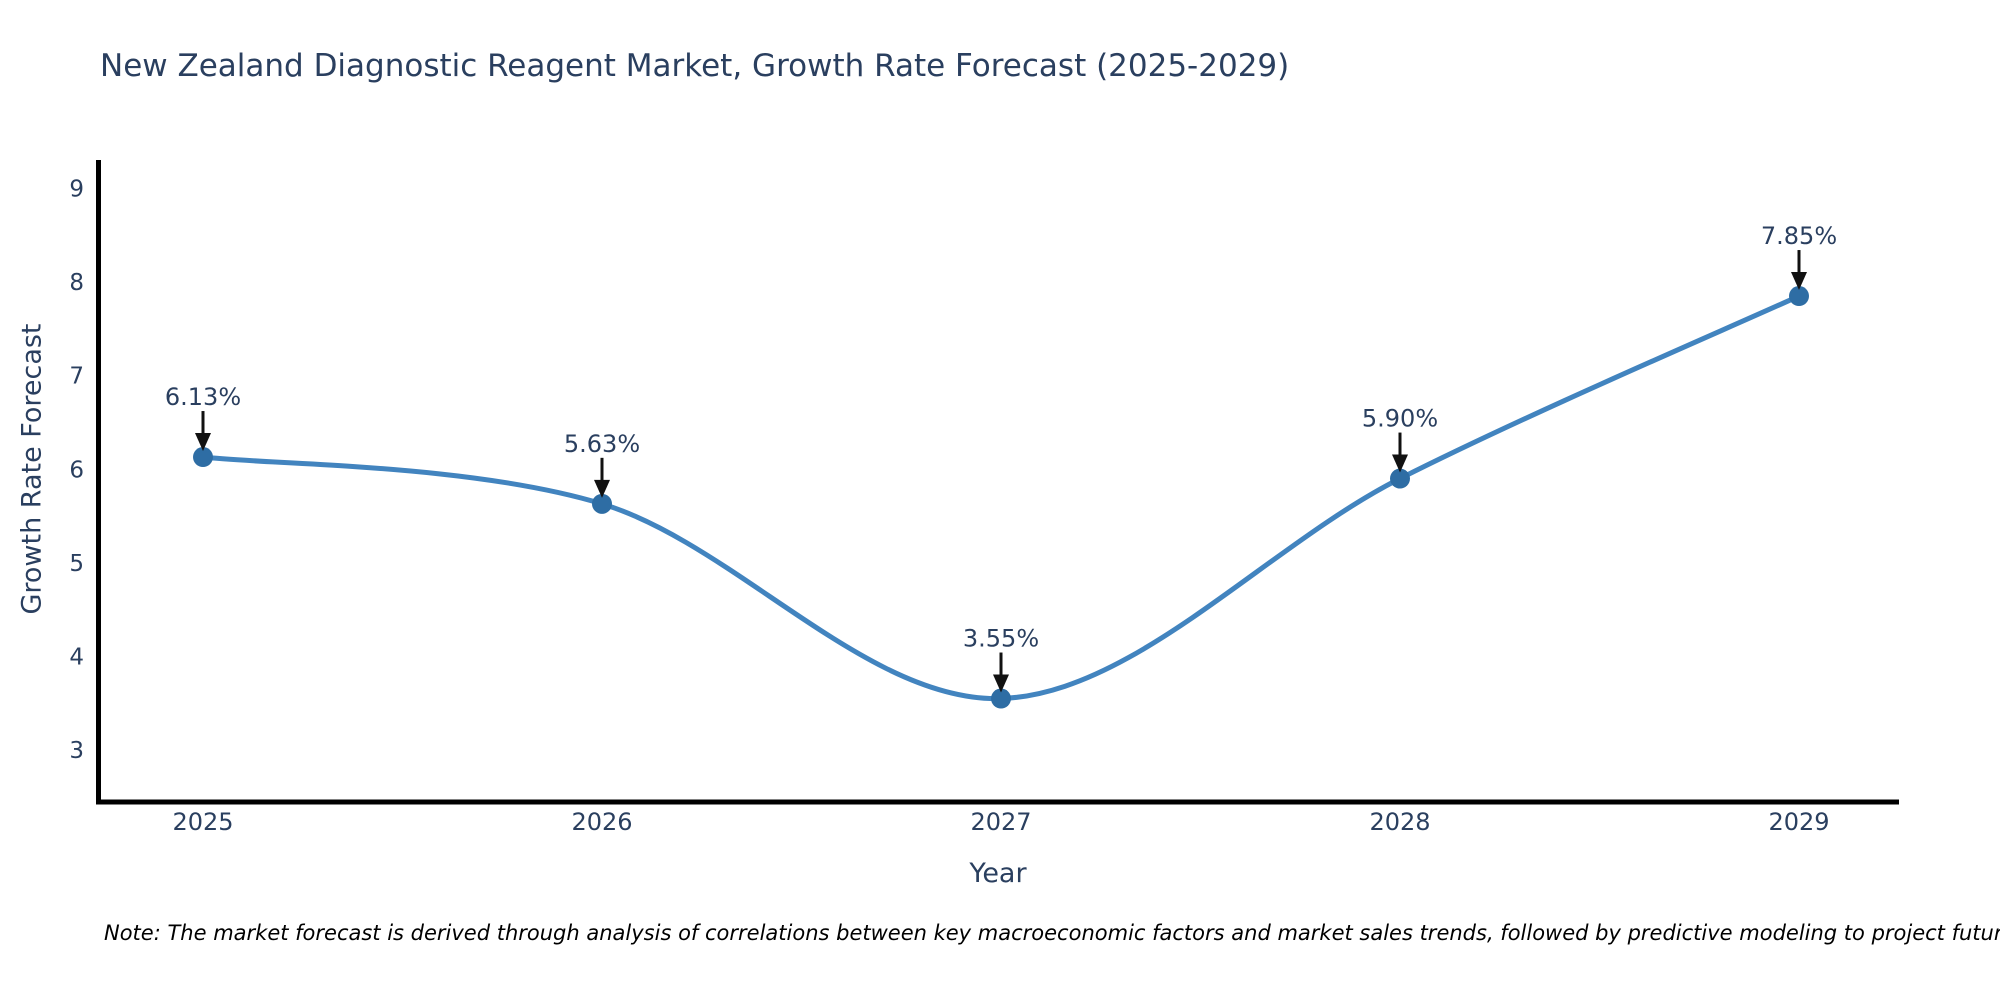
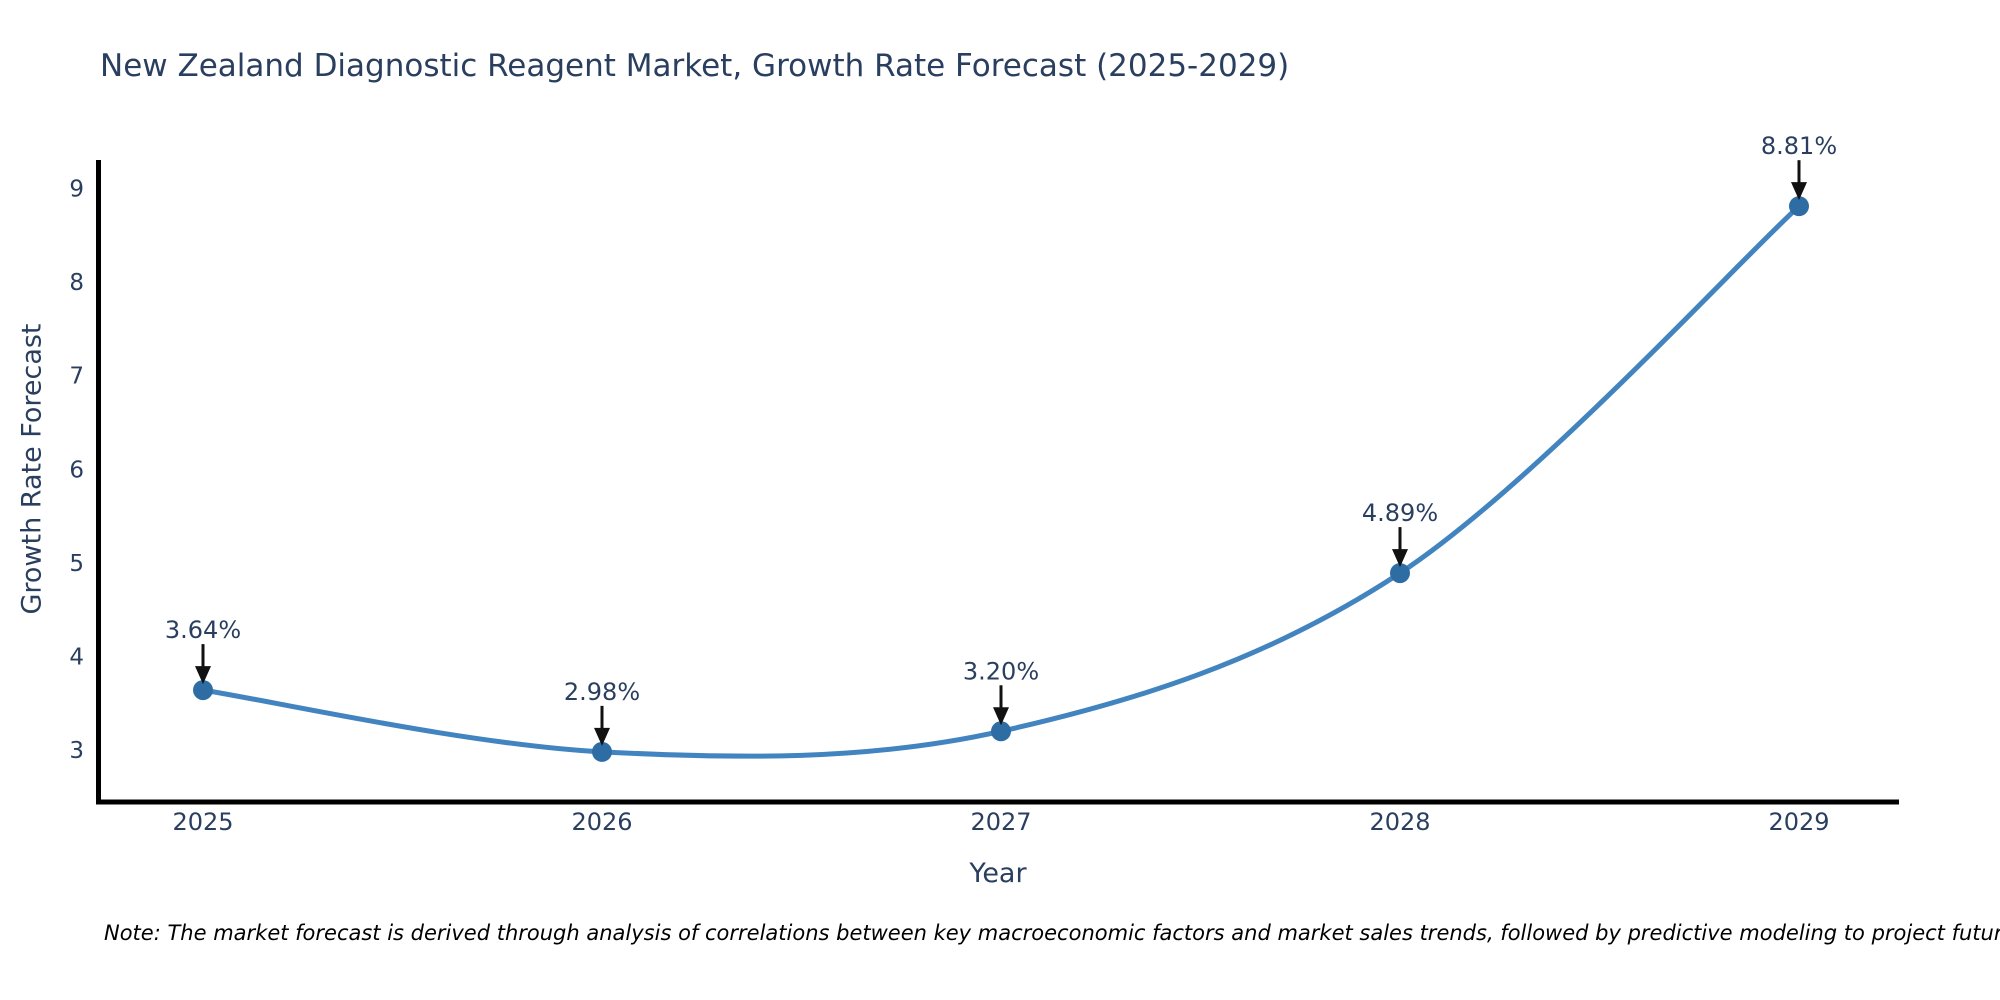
2025: 6.13% -> 3.64%
2026: 5.63% -> 2.98%
2027: 3.55% -> 3.20%
2028: 5.90% -> 4.89%
2029: 7.85% -> 8.81%
